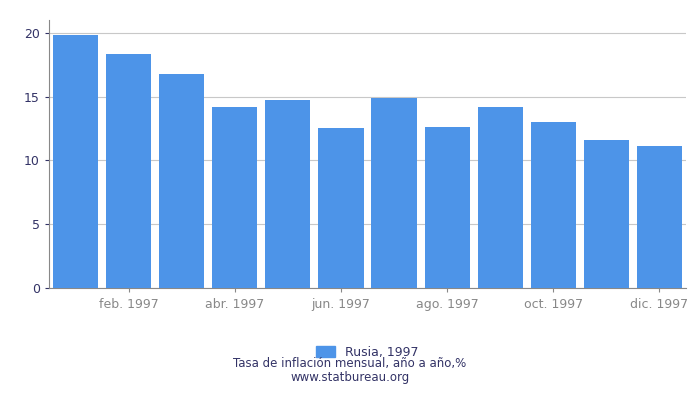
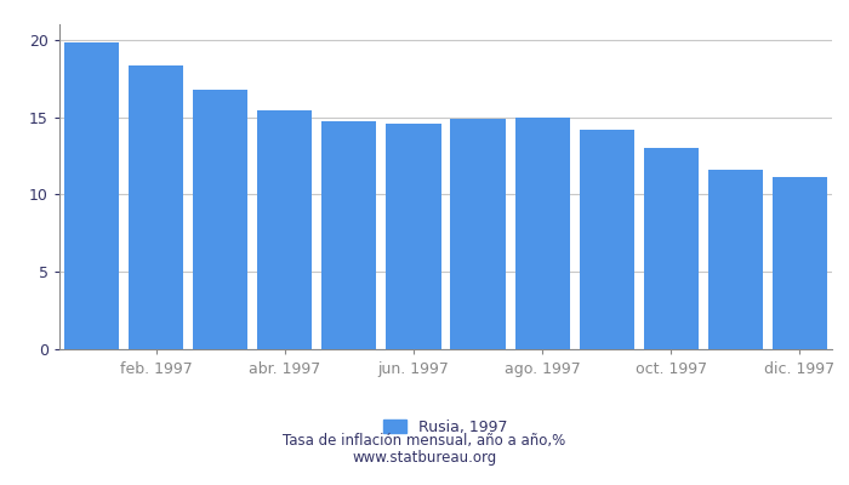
abr. 1997: 14.2 -> 15.4
jun. 1997: 12.5 -> 14.6
ago. 1997: 12.6 -> 15.0
